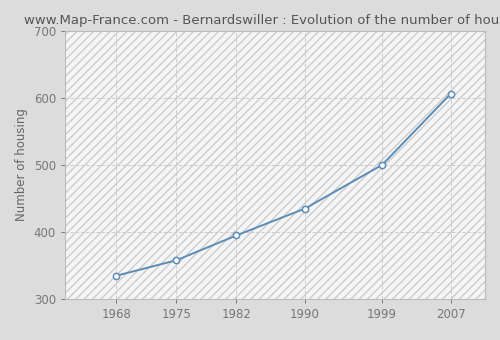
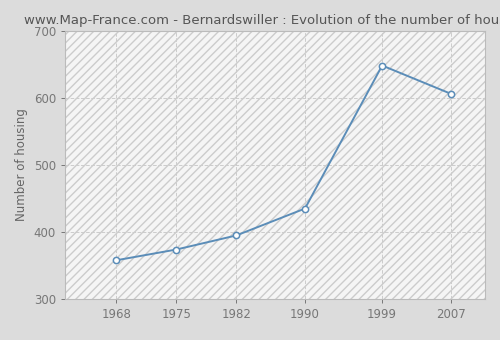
1968: 335 -> 358
1975: 358 -> 374
1999: 500 -> 648
